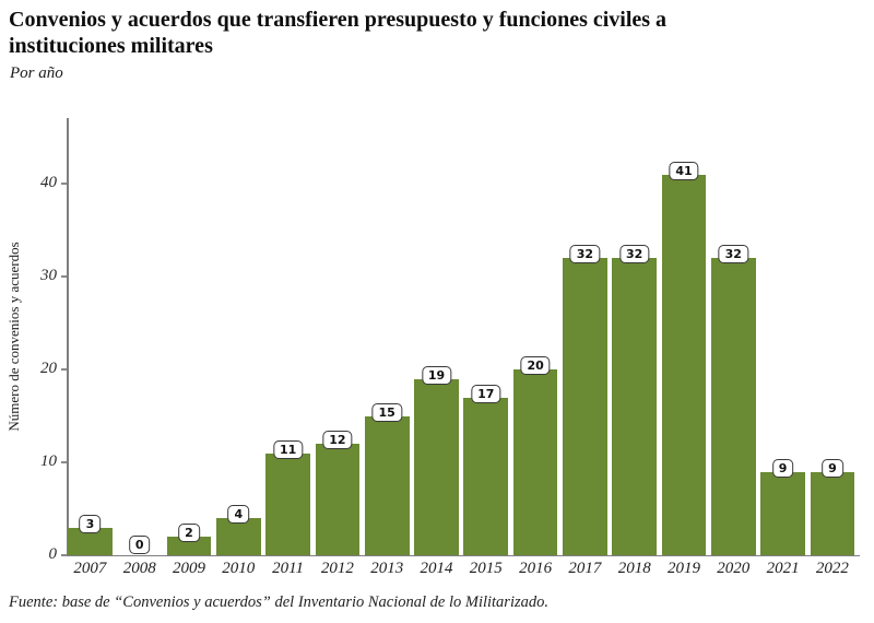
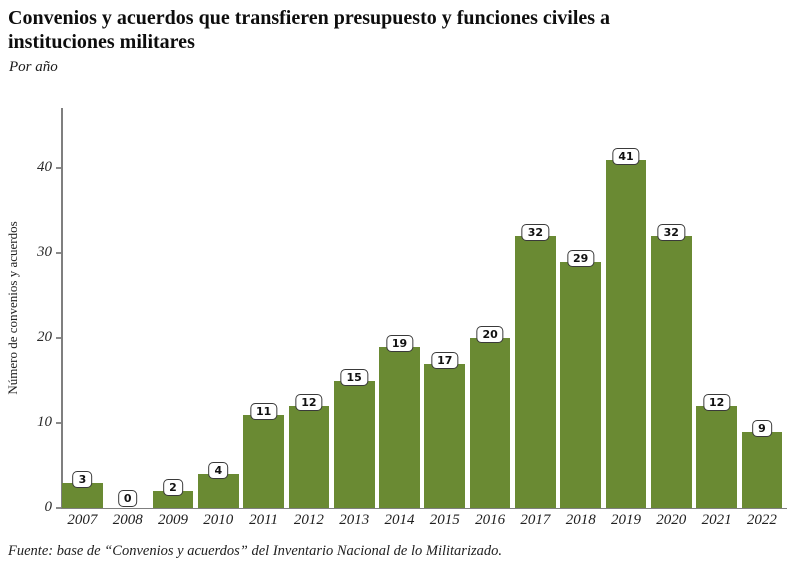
2018: 32 -> 29
2021: 9 -> 12
